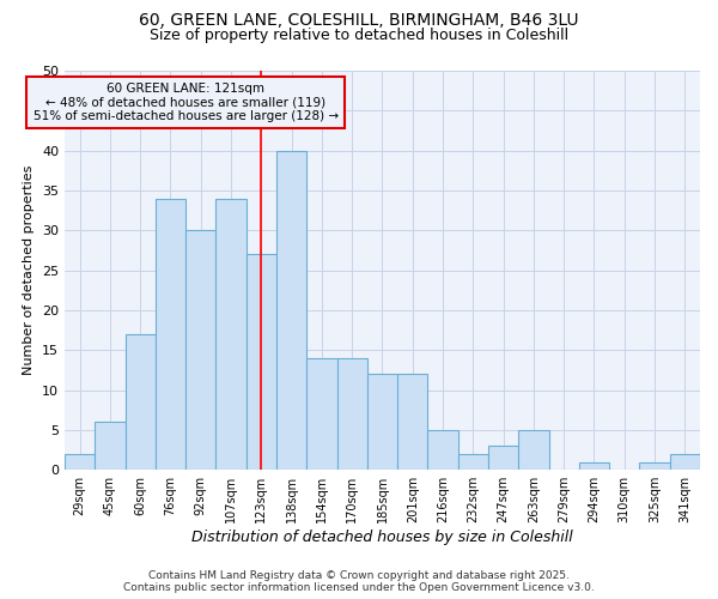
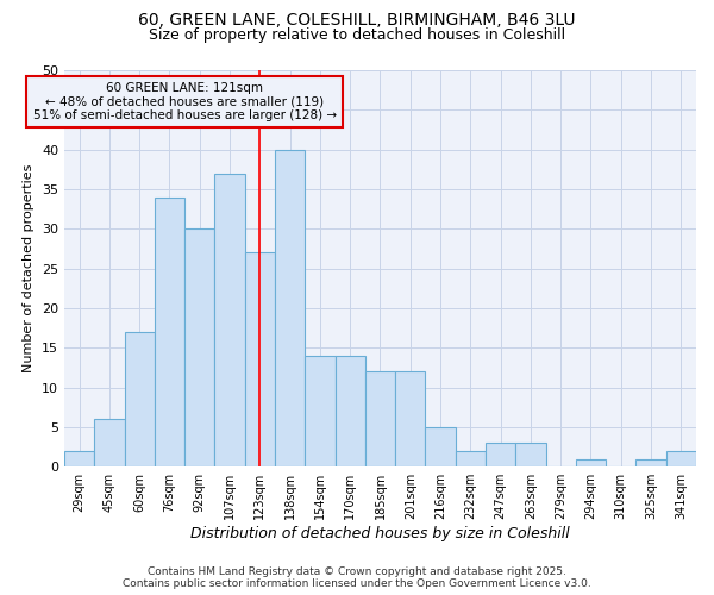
107sqm: 34 -> 37
263sqm: 5 -> 3
